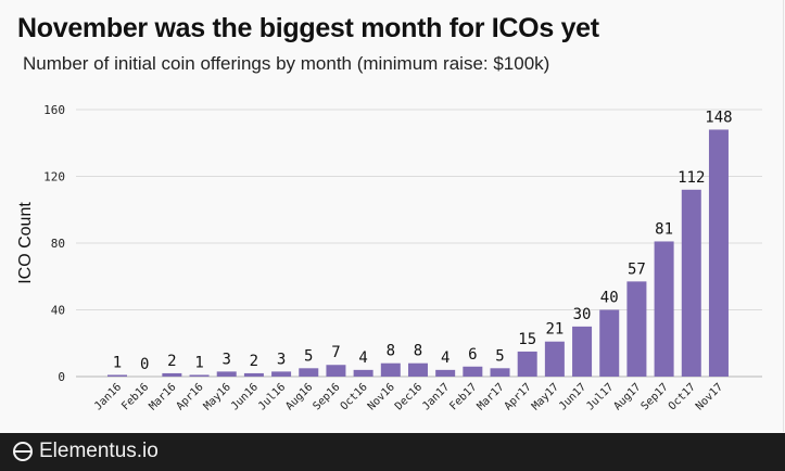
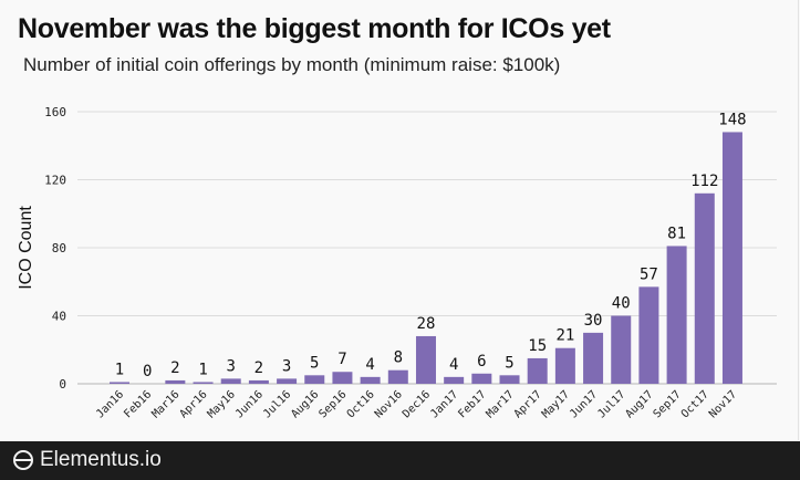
Dec16: 8 -> 28
